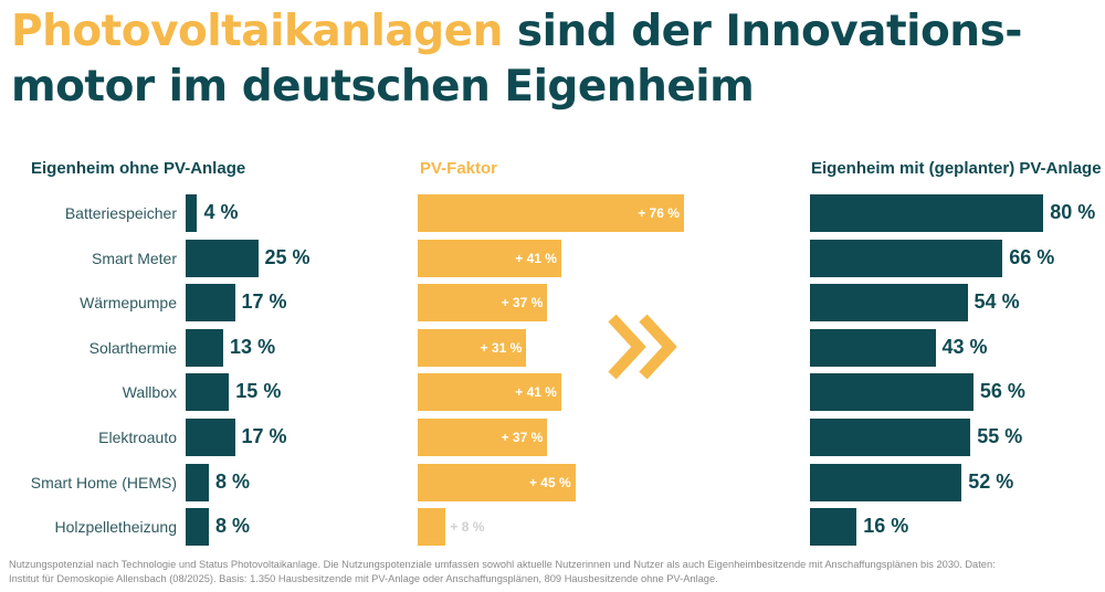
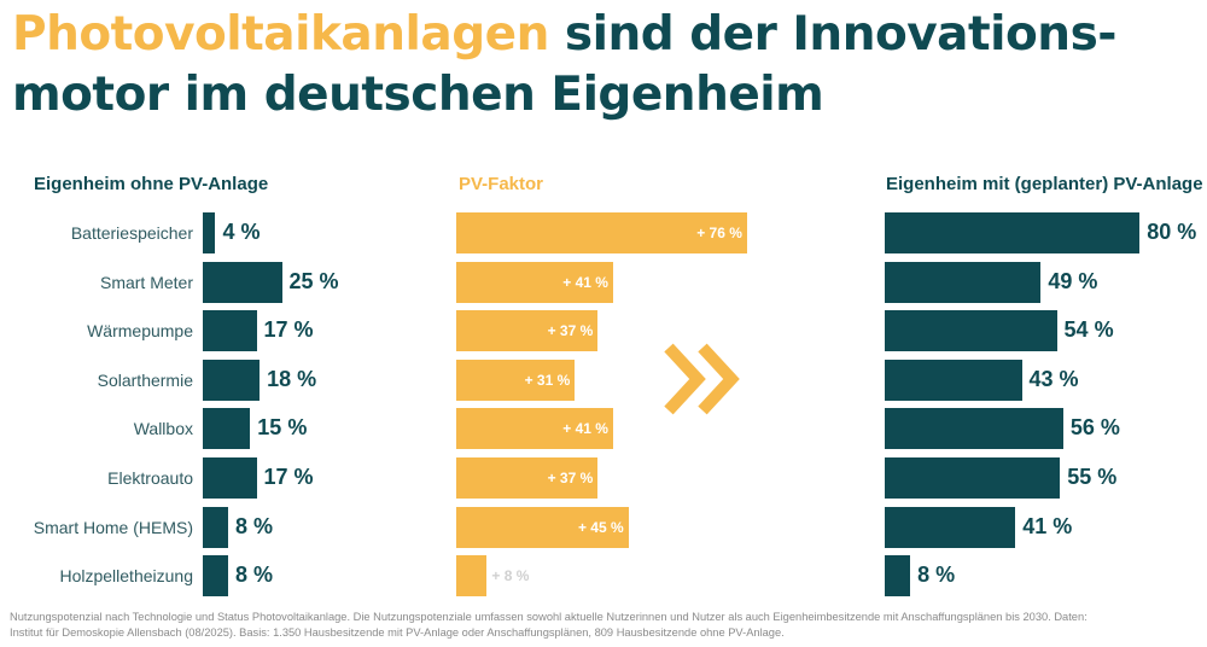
Eigenheim ohne PV-Anlage/Solarthermie: 13 -> 18
Eigenheim mit (geplanter) PV-Anlage/Smart Meter: 66 -> 49
Eigenheim mit (geplanter) PV-Anlage/Smart Home (HEMS): 52 -> 41
Eigenheim mit (geplanter) PV-Anlage/Holzpelletheizung: 16 -> 8
